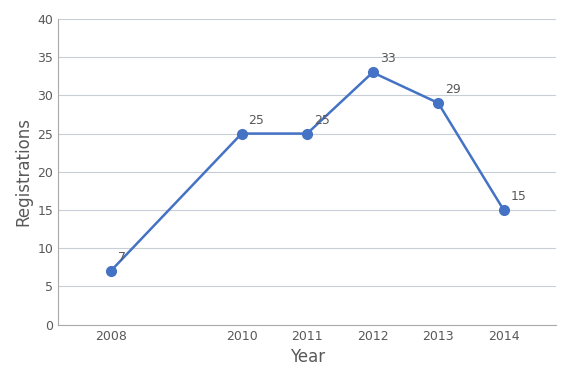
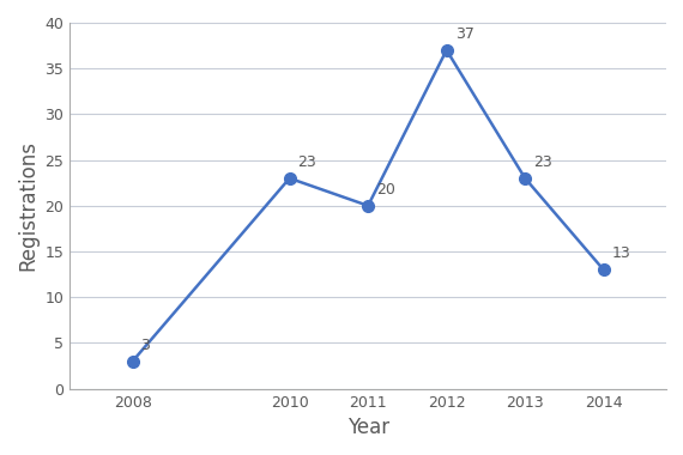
2008: 7 -> 3
2010: 25 -> 23
2011: 25 -> 20
2012: 33 -> 37
2013: 29 -> 23
2014: 15 -> 13
